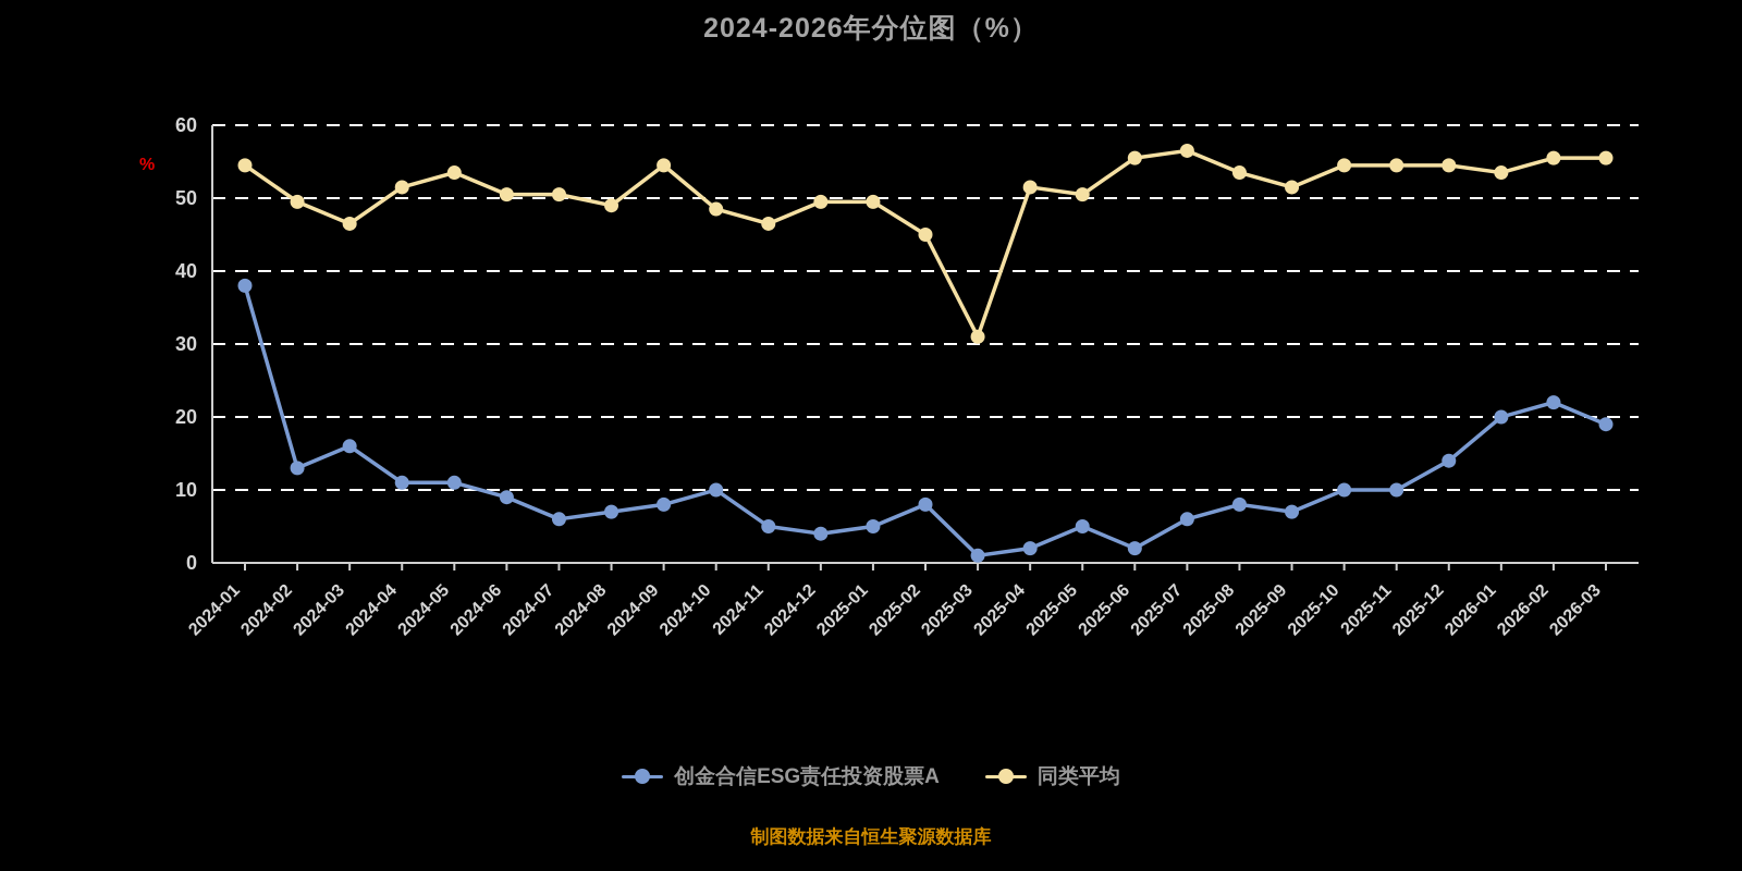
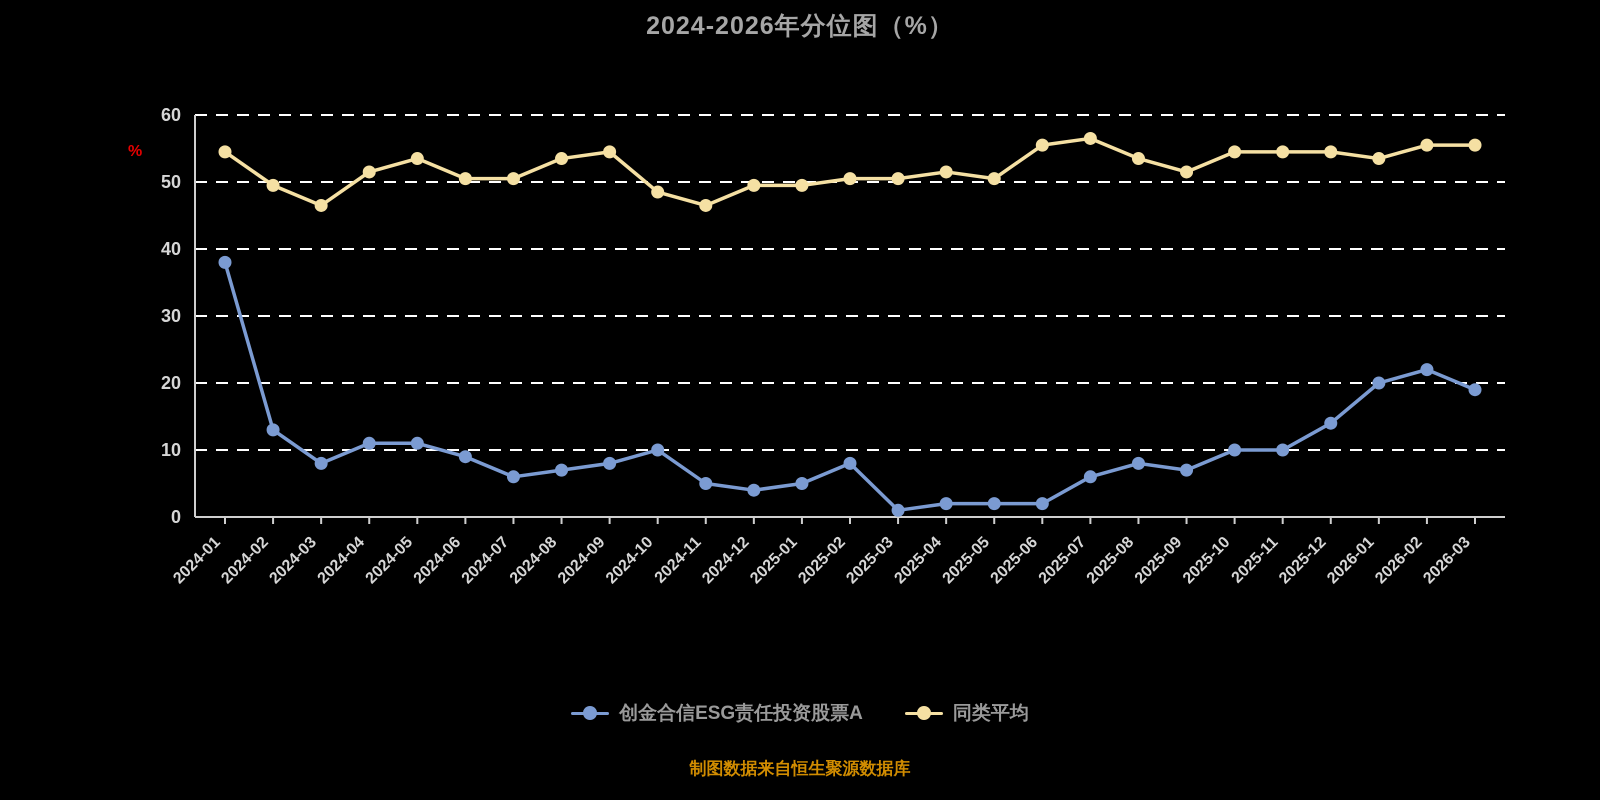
创金合信ESG责任投资股票A/2024-03: 16 -> 8
同类平均/2024-08: 49 -> 54
同类平均/2025-02: 45 -> 50
同类平均/2025-03: 31 -> 50
创金合信ESG责任投资股票A/2025-05: 5 -> 2
